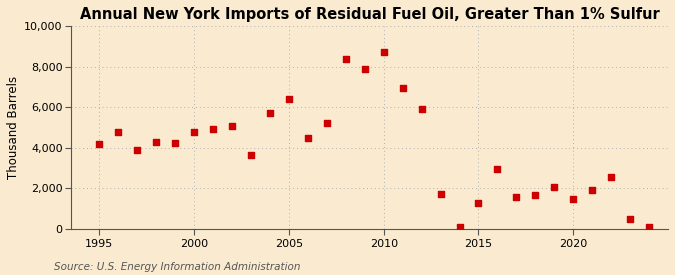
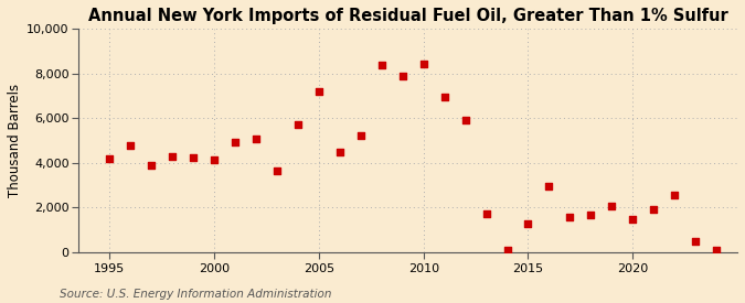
2000: 4,800 -> 4,150
2005: 6,400 -> 7,200
2010: 8,700 -> 8,400
